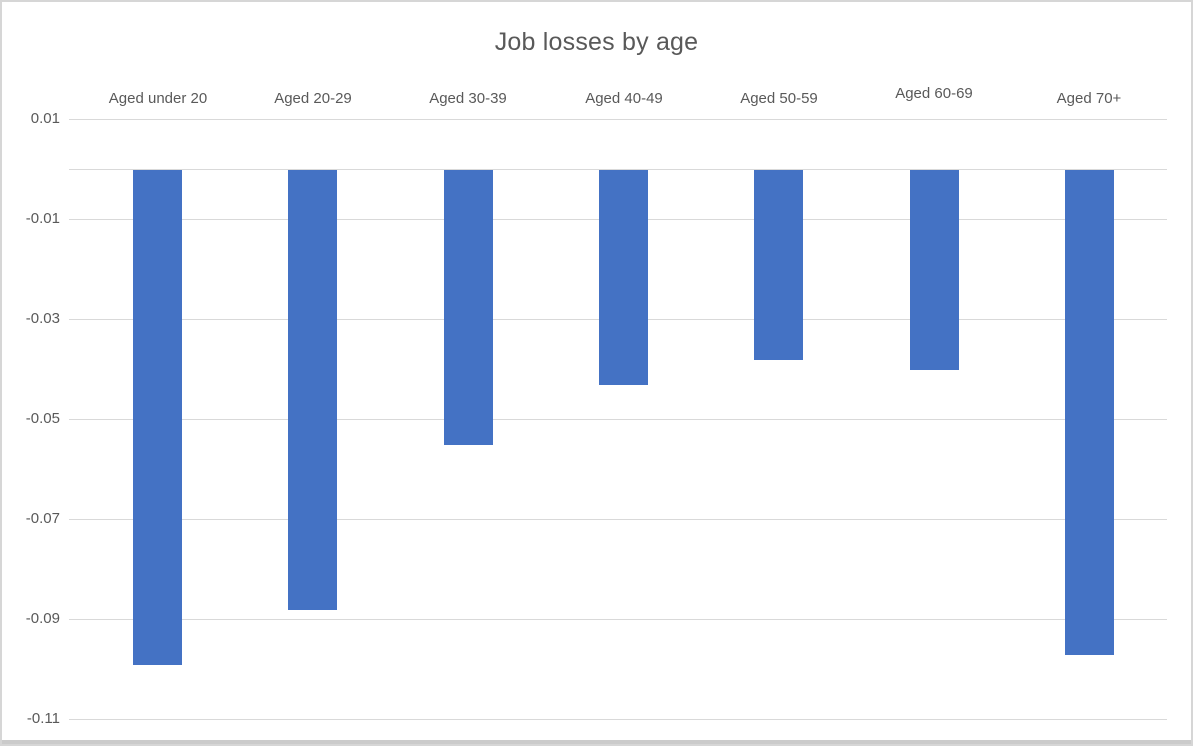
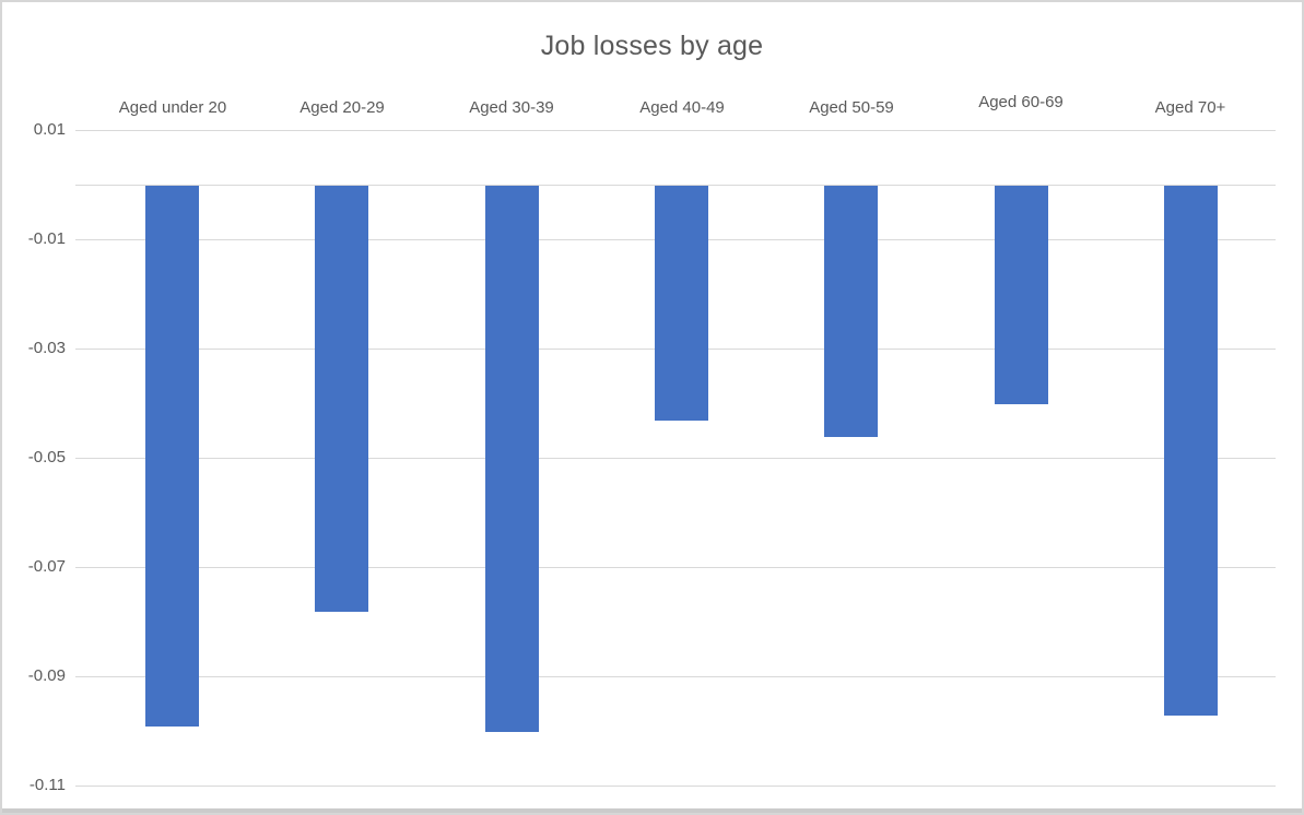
Aged 20-29: -0.088 -> -0.078
Aged 30-39: -0.055 -> -0.100
Aged 50-59: -0.038 -> -0.046
